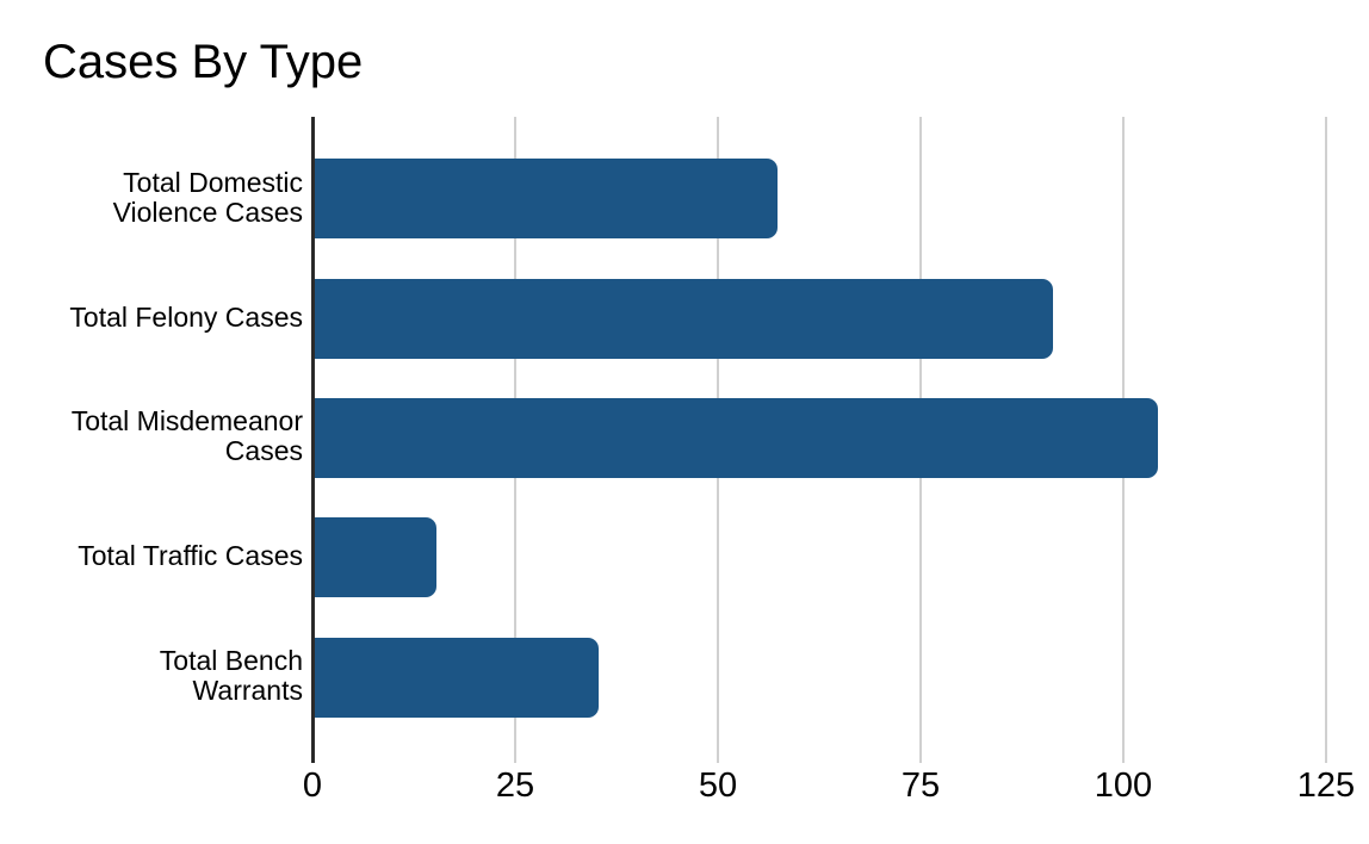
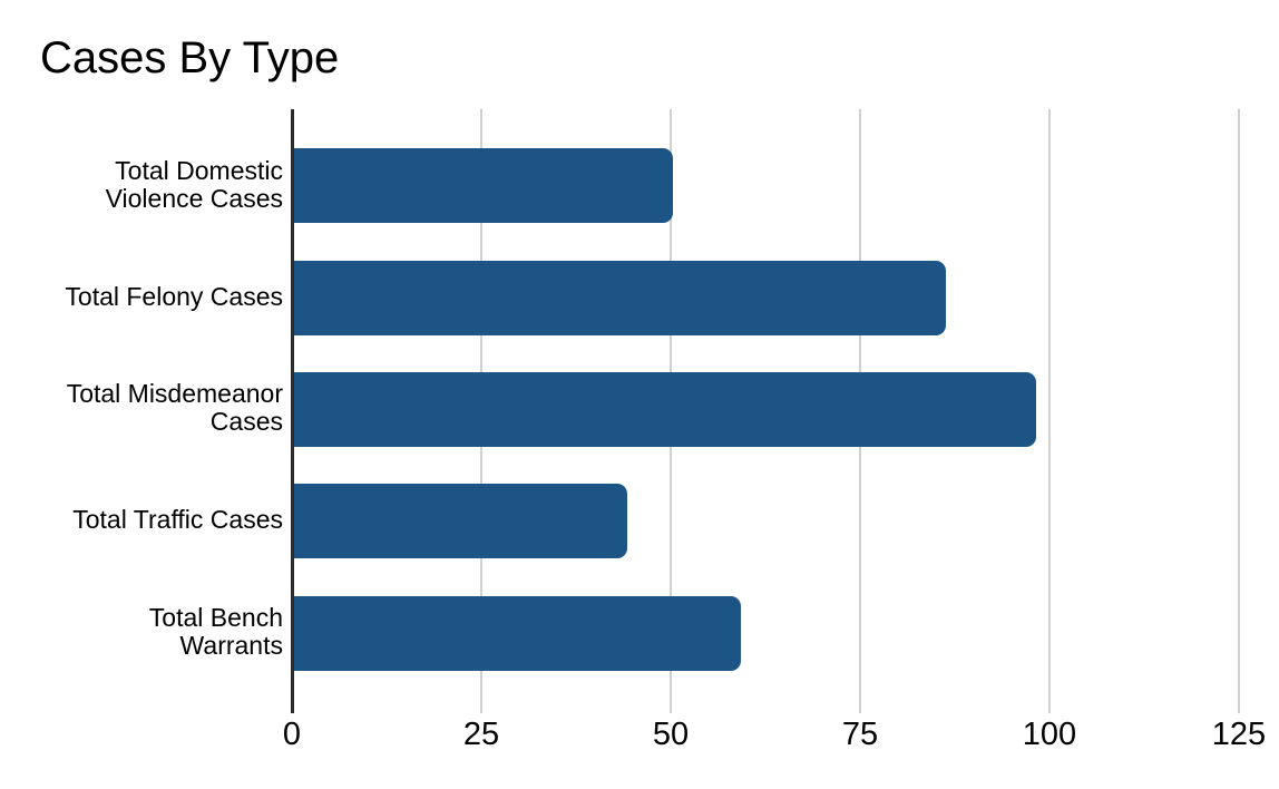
Total Domestic Violence Cases: 57 -> 50
Total Felony Cases: 91 -> 86
Total Misdemeanor Cases: 104 -> 98
Total Traffic Cases: 15 -> 44
Total Bench Warrants: 35 -> 59
